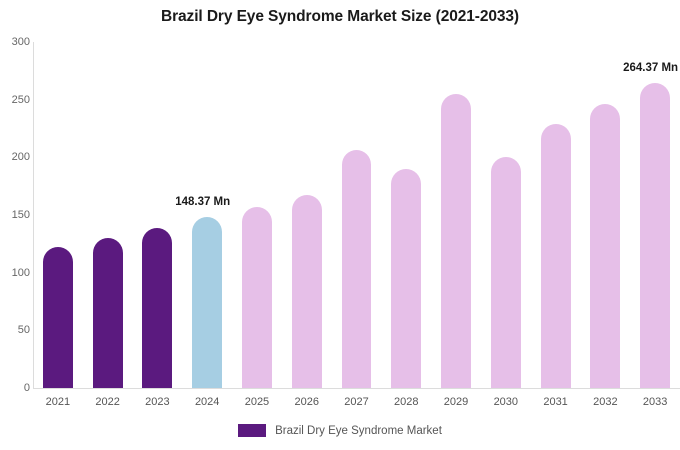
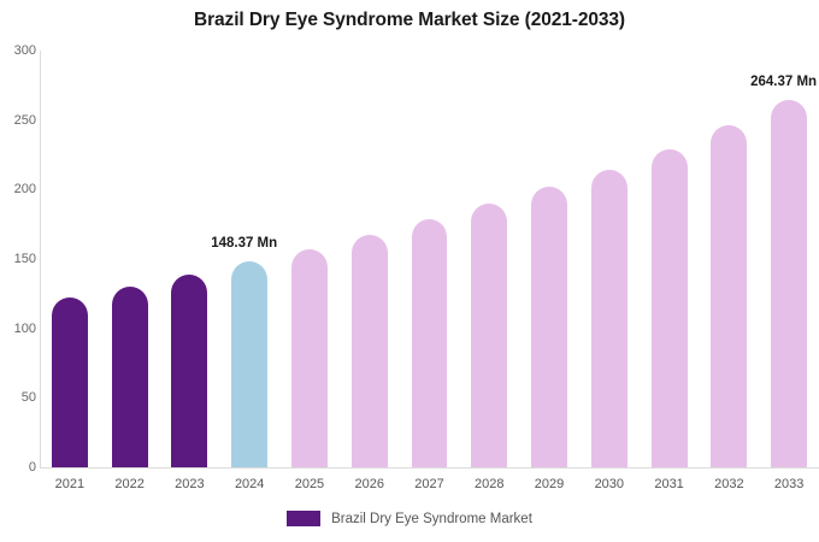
2027: 206 -> 179
2029: 255 -> 202
2030: 200 -> 214
